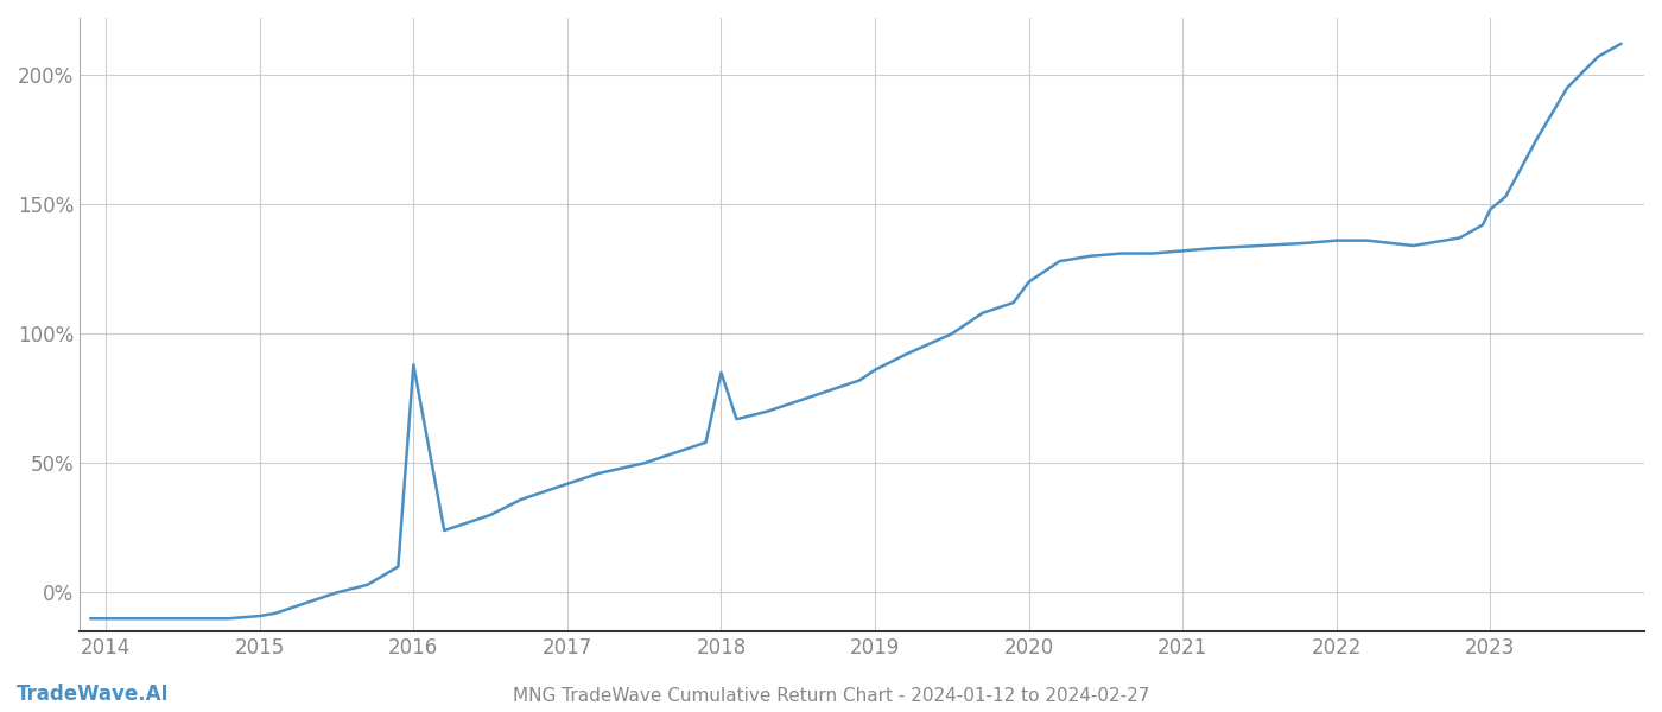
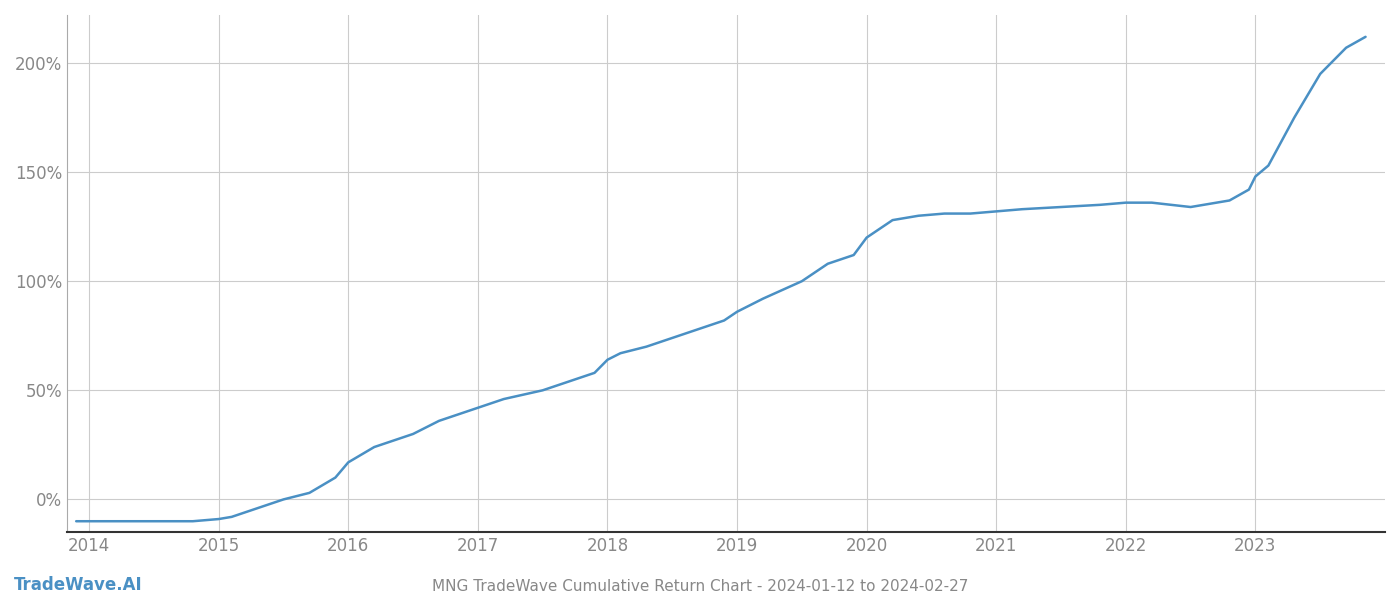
2016: 88.0% -> 17.0%
2018: 85.0% -> 64.0%
